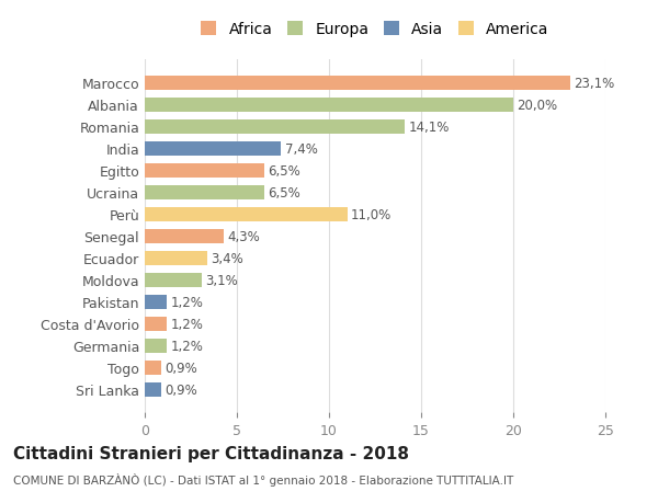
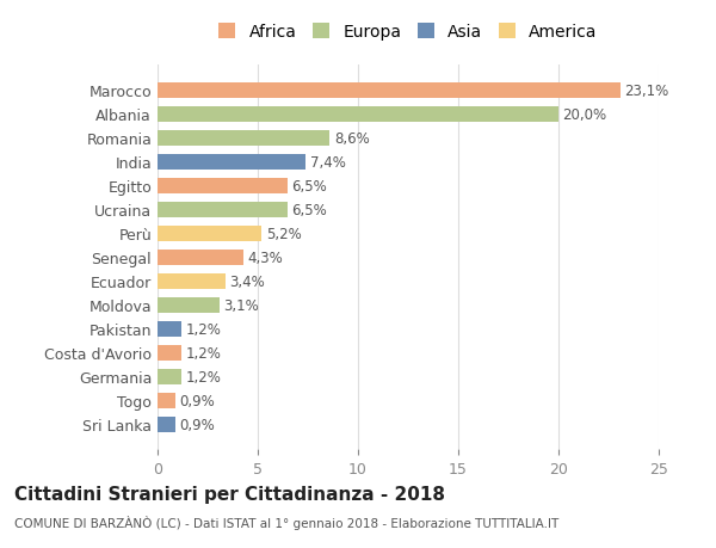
Romania: 14,1% -> 8,6%
Perù: 11,0% -> 5,2%
